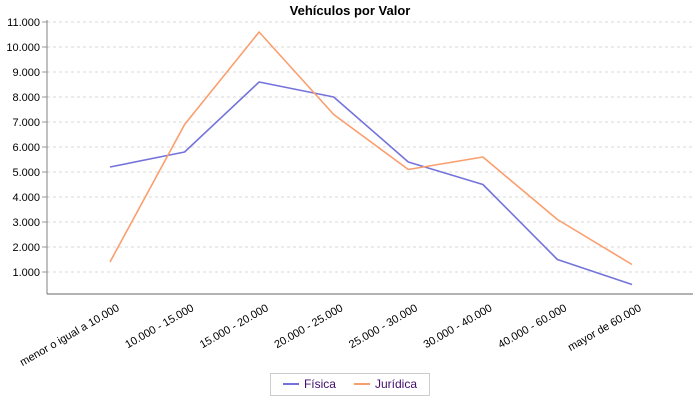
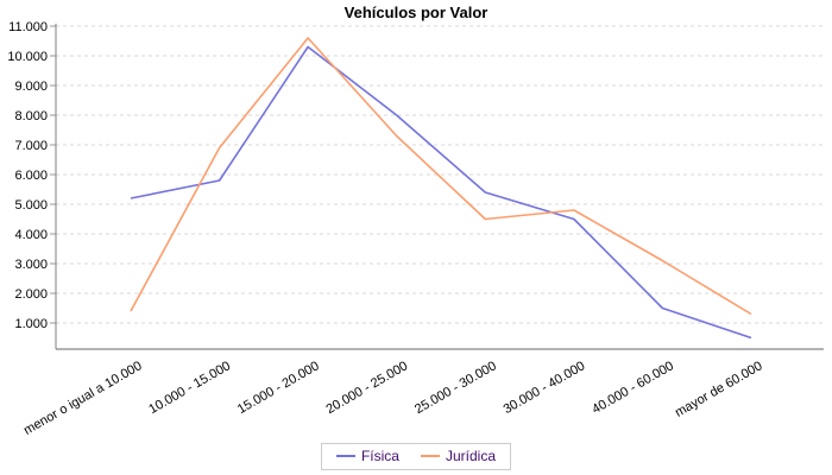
Física/15.000 - 20.000: 8600 -> 10300
Jurídica/25.000 - 30.000: 5100 -> 4500
Jurídica/30.000 - 40.000: 5600 -> 4800
